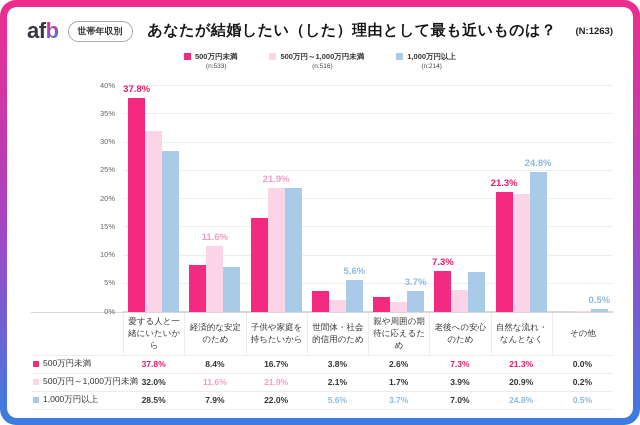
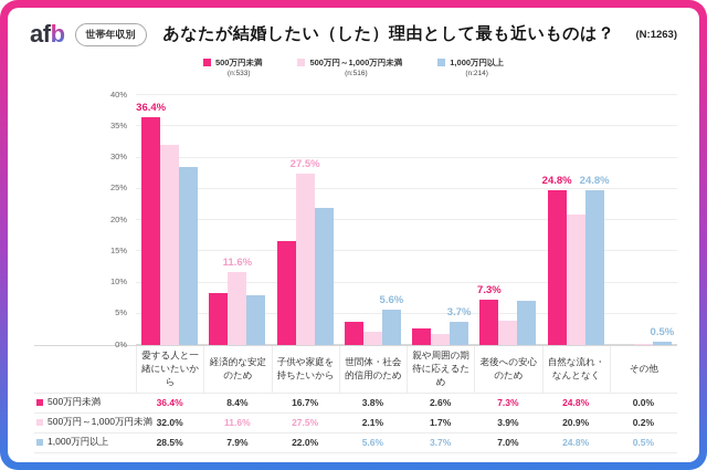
500万円未満/愛する人と一緒にいたいから: 37.8% -> 36.4%
500万円～1,000万円未満/子供や家庭を持ちたいから: 21.9% -> 27.5%
500万円未満/自然な流れ・なんとなく: 21.3% -> 24.8%
